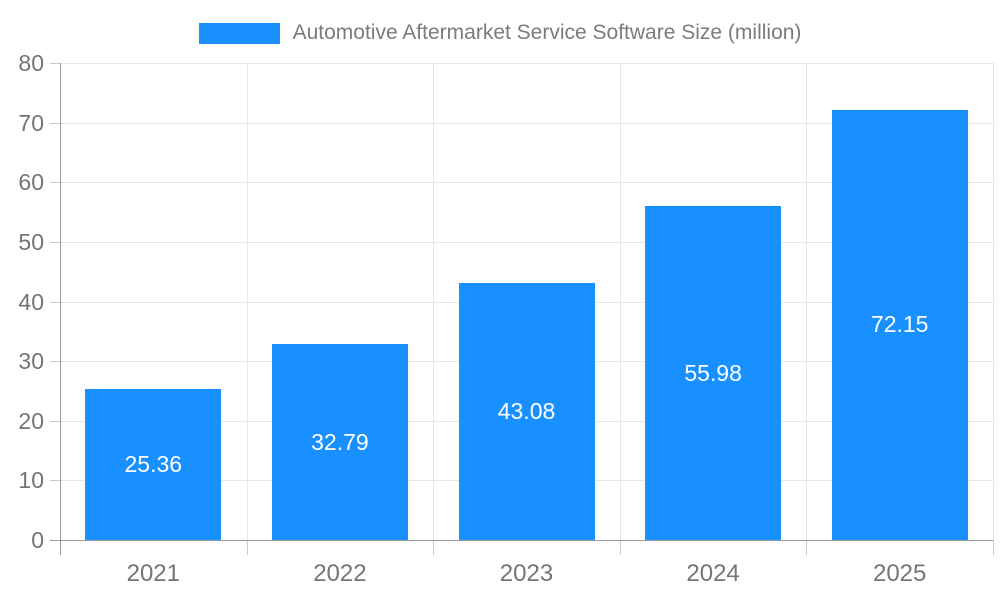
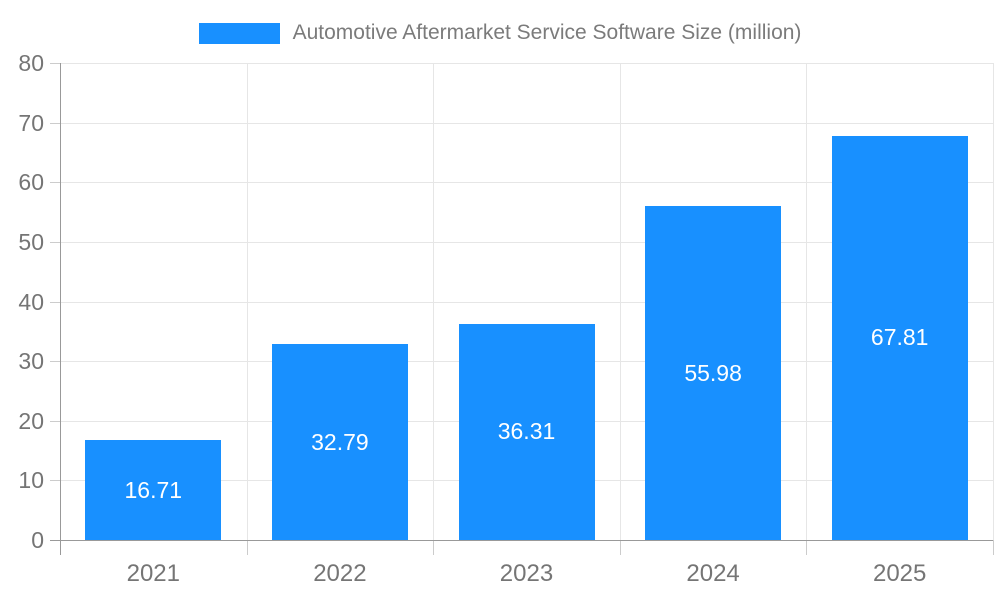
2021: 25.36 -> 16.71
2023: 43.08 -> 36.31
2025: 72.15 -> 67.81
